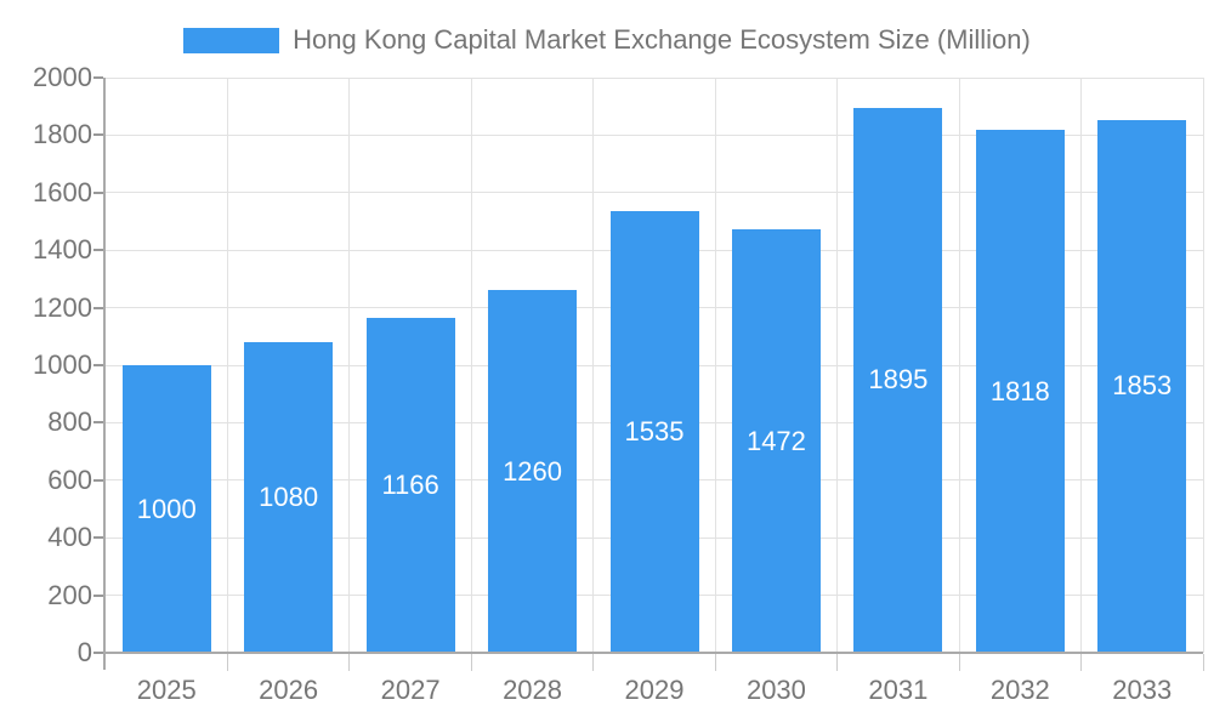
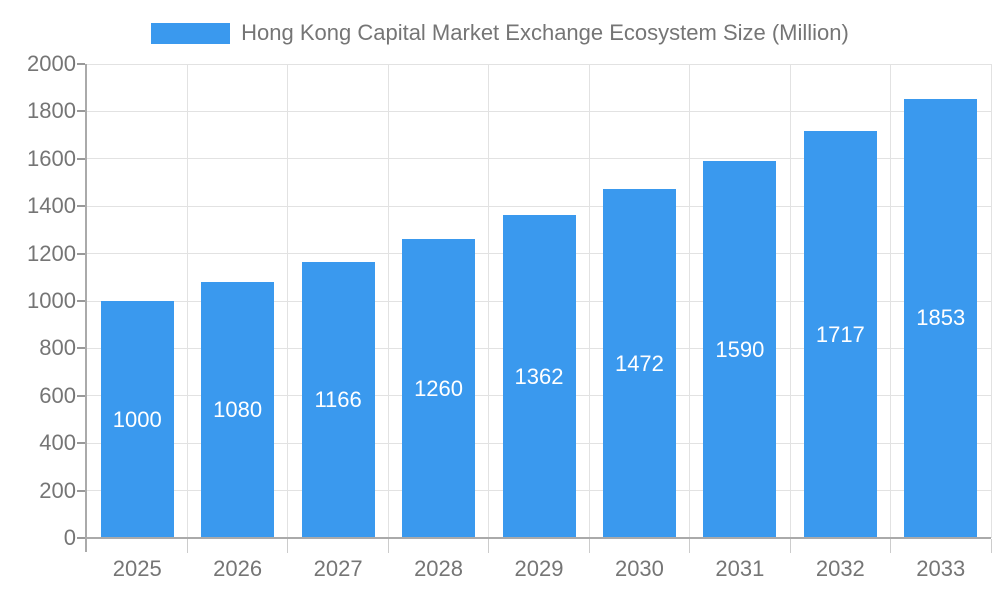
2029: 1535 -> 1362
2031: 1895 -> 1590
2032: 1818 -> 1717
